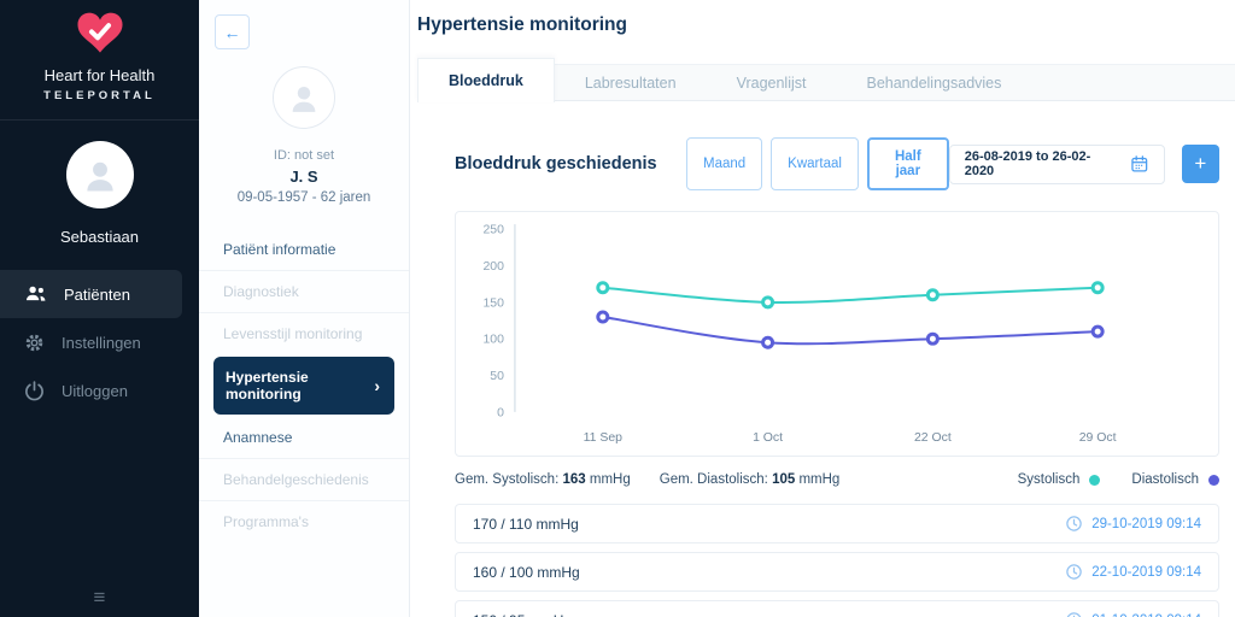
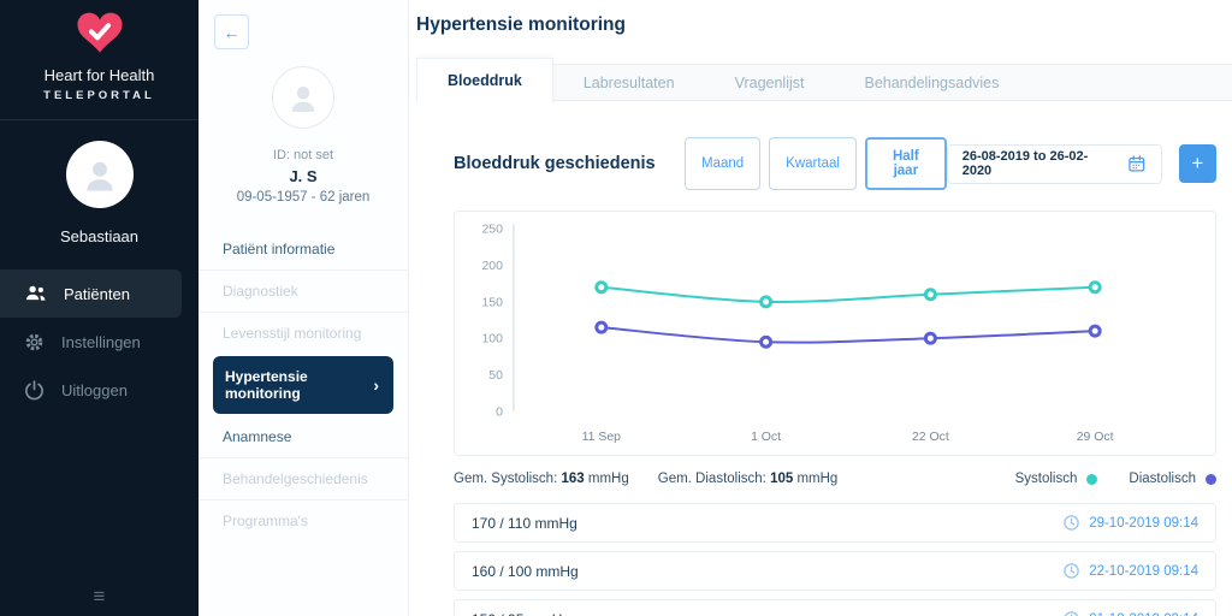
Diastolisch/11 Sep: 130 -> 120
